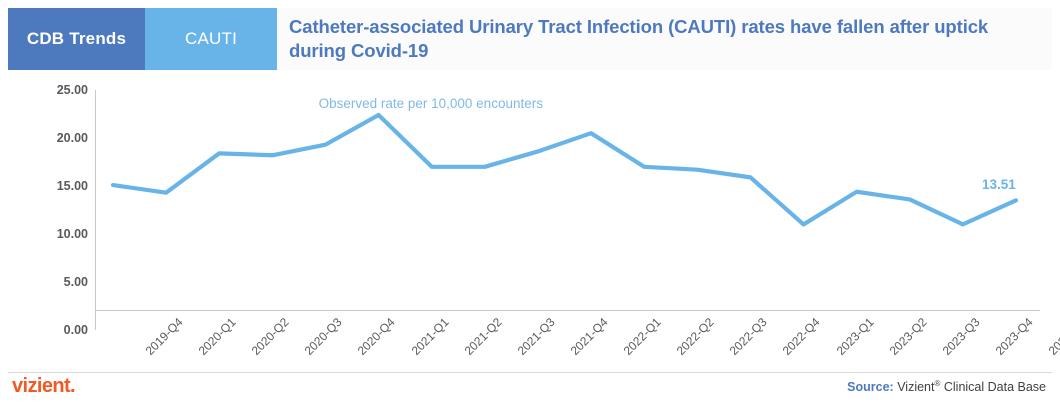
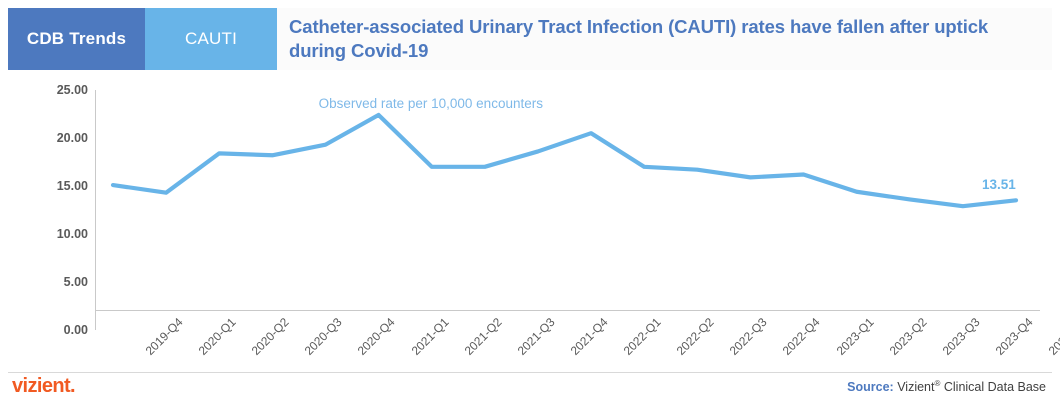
2023-Q1: 11 -> 16
2023-Q4: 11 -> 13
